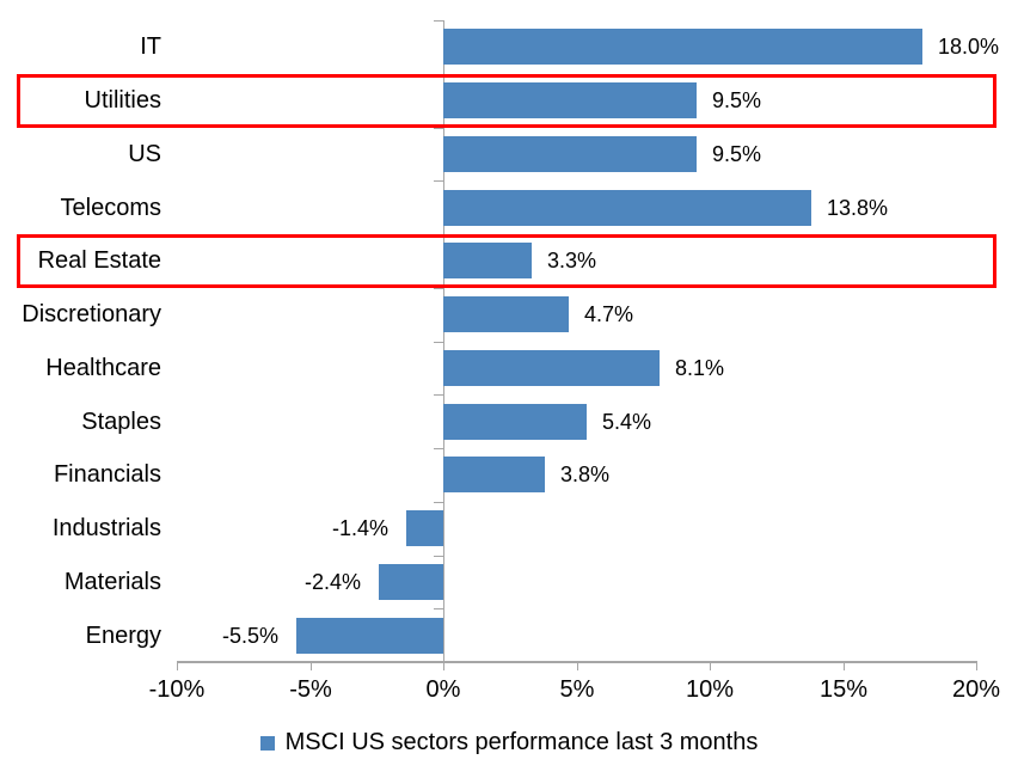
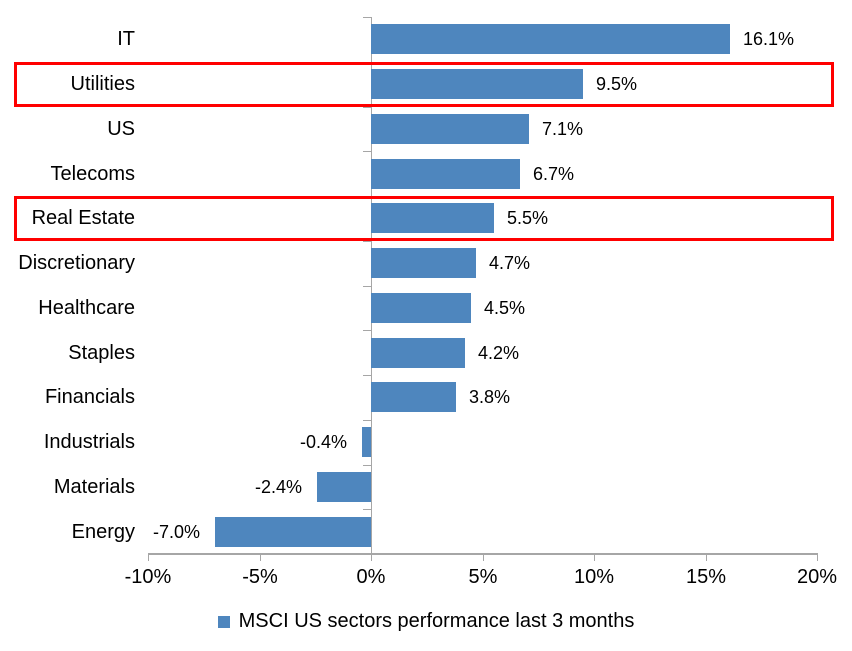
IT: 18.0% -> 16.1%
US: 9.5% -> 7.1%
Telecoms: 13.8% -> 6.7%
Real Estate: 3.3% -> 5.5%
Healthcare: 8.1% -> 4.5%
Staples: 5.4% -> 4.2%
Industrials: -1.4% -> -0.4%
Energy: -5.5% -> -7.0%
